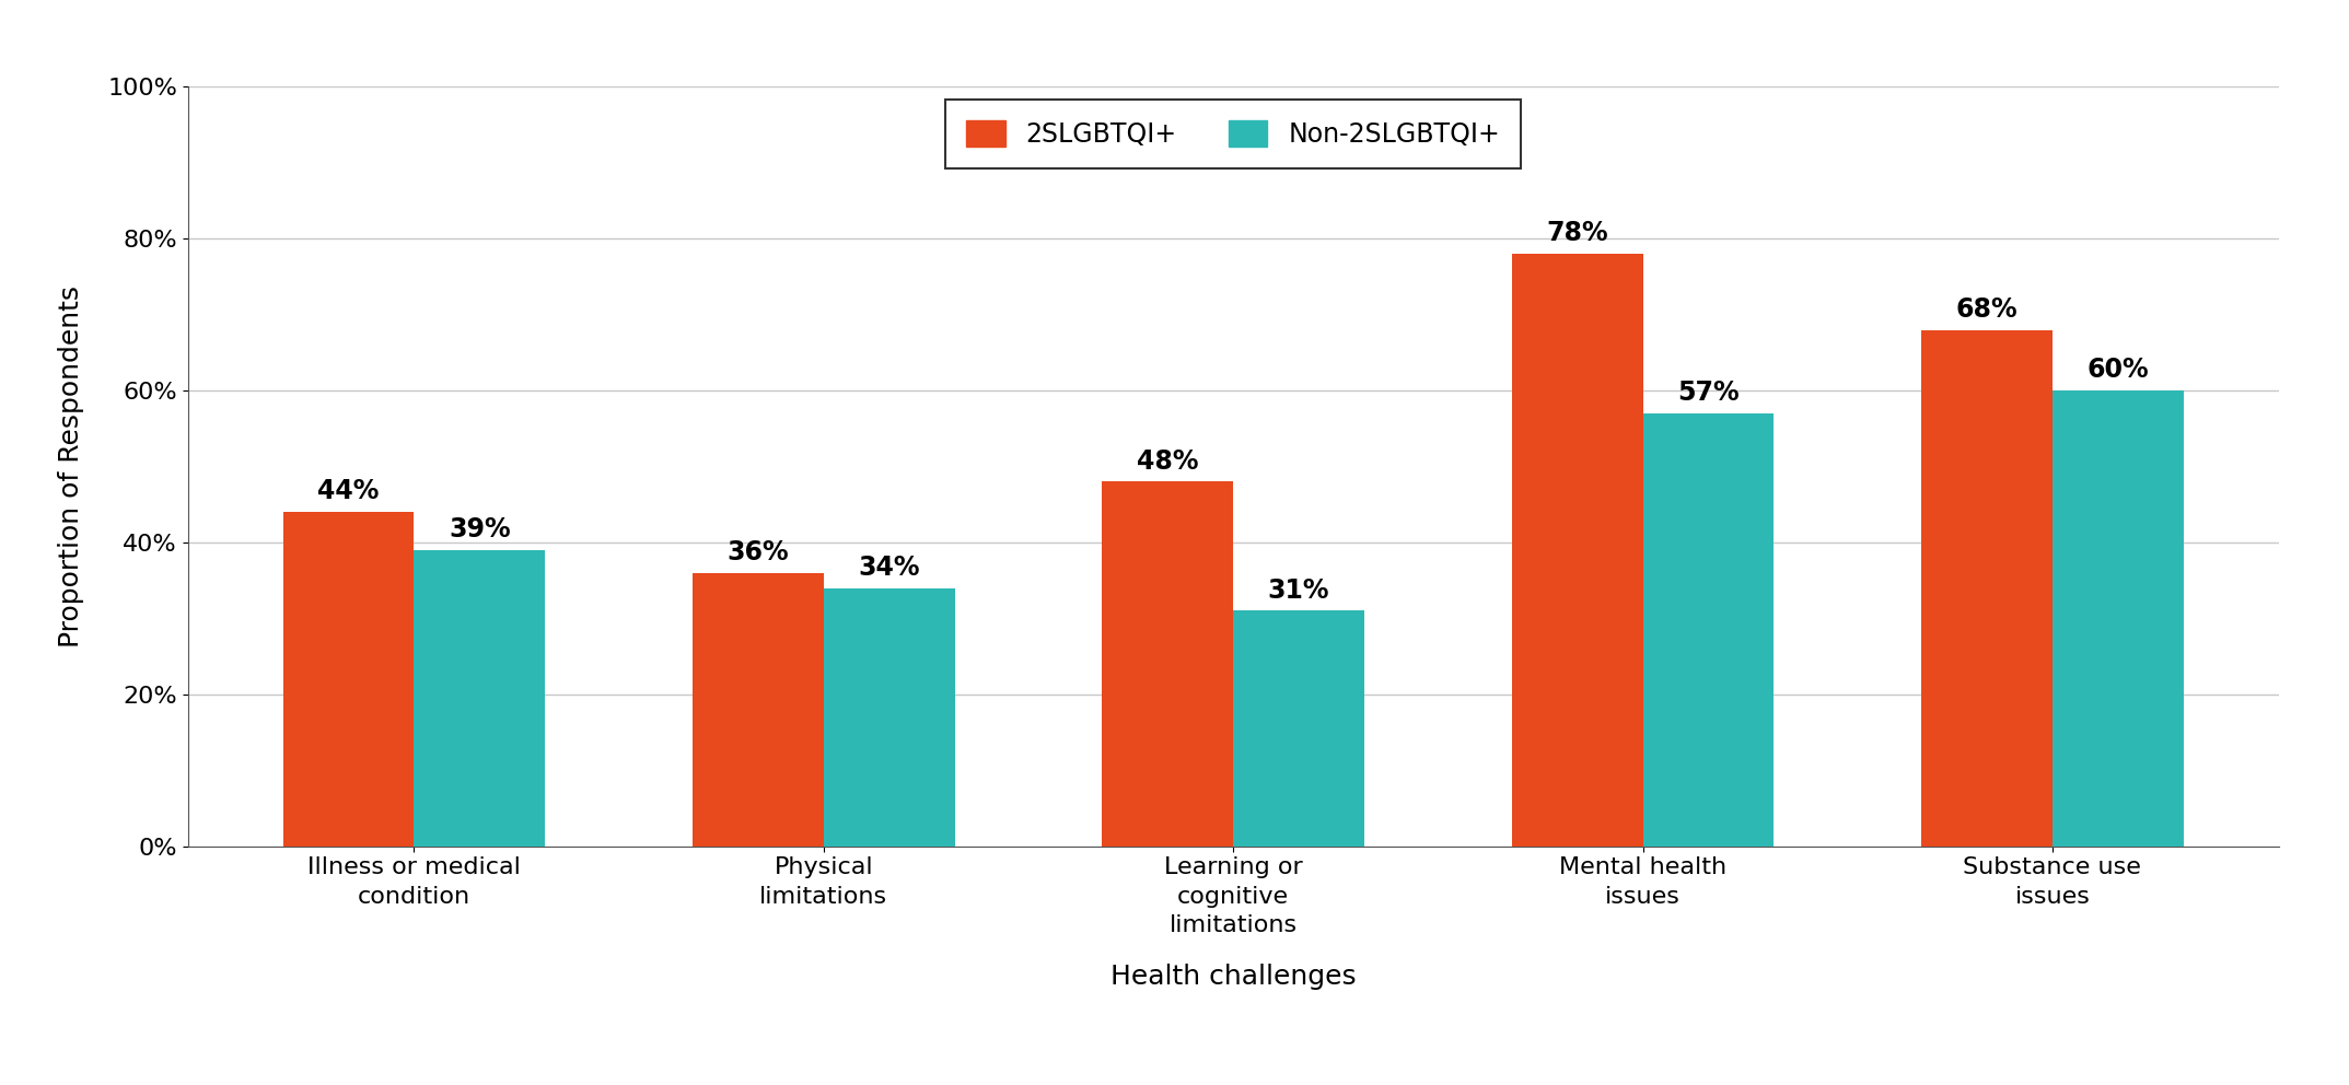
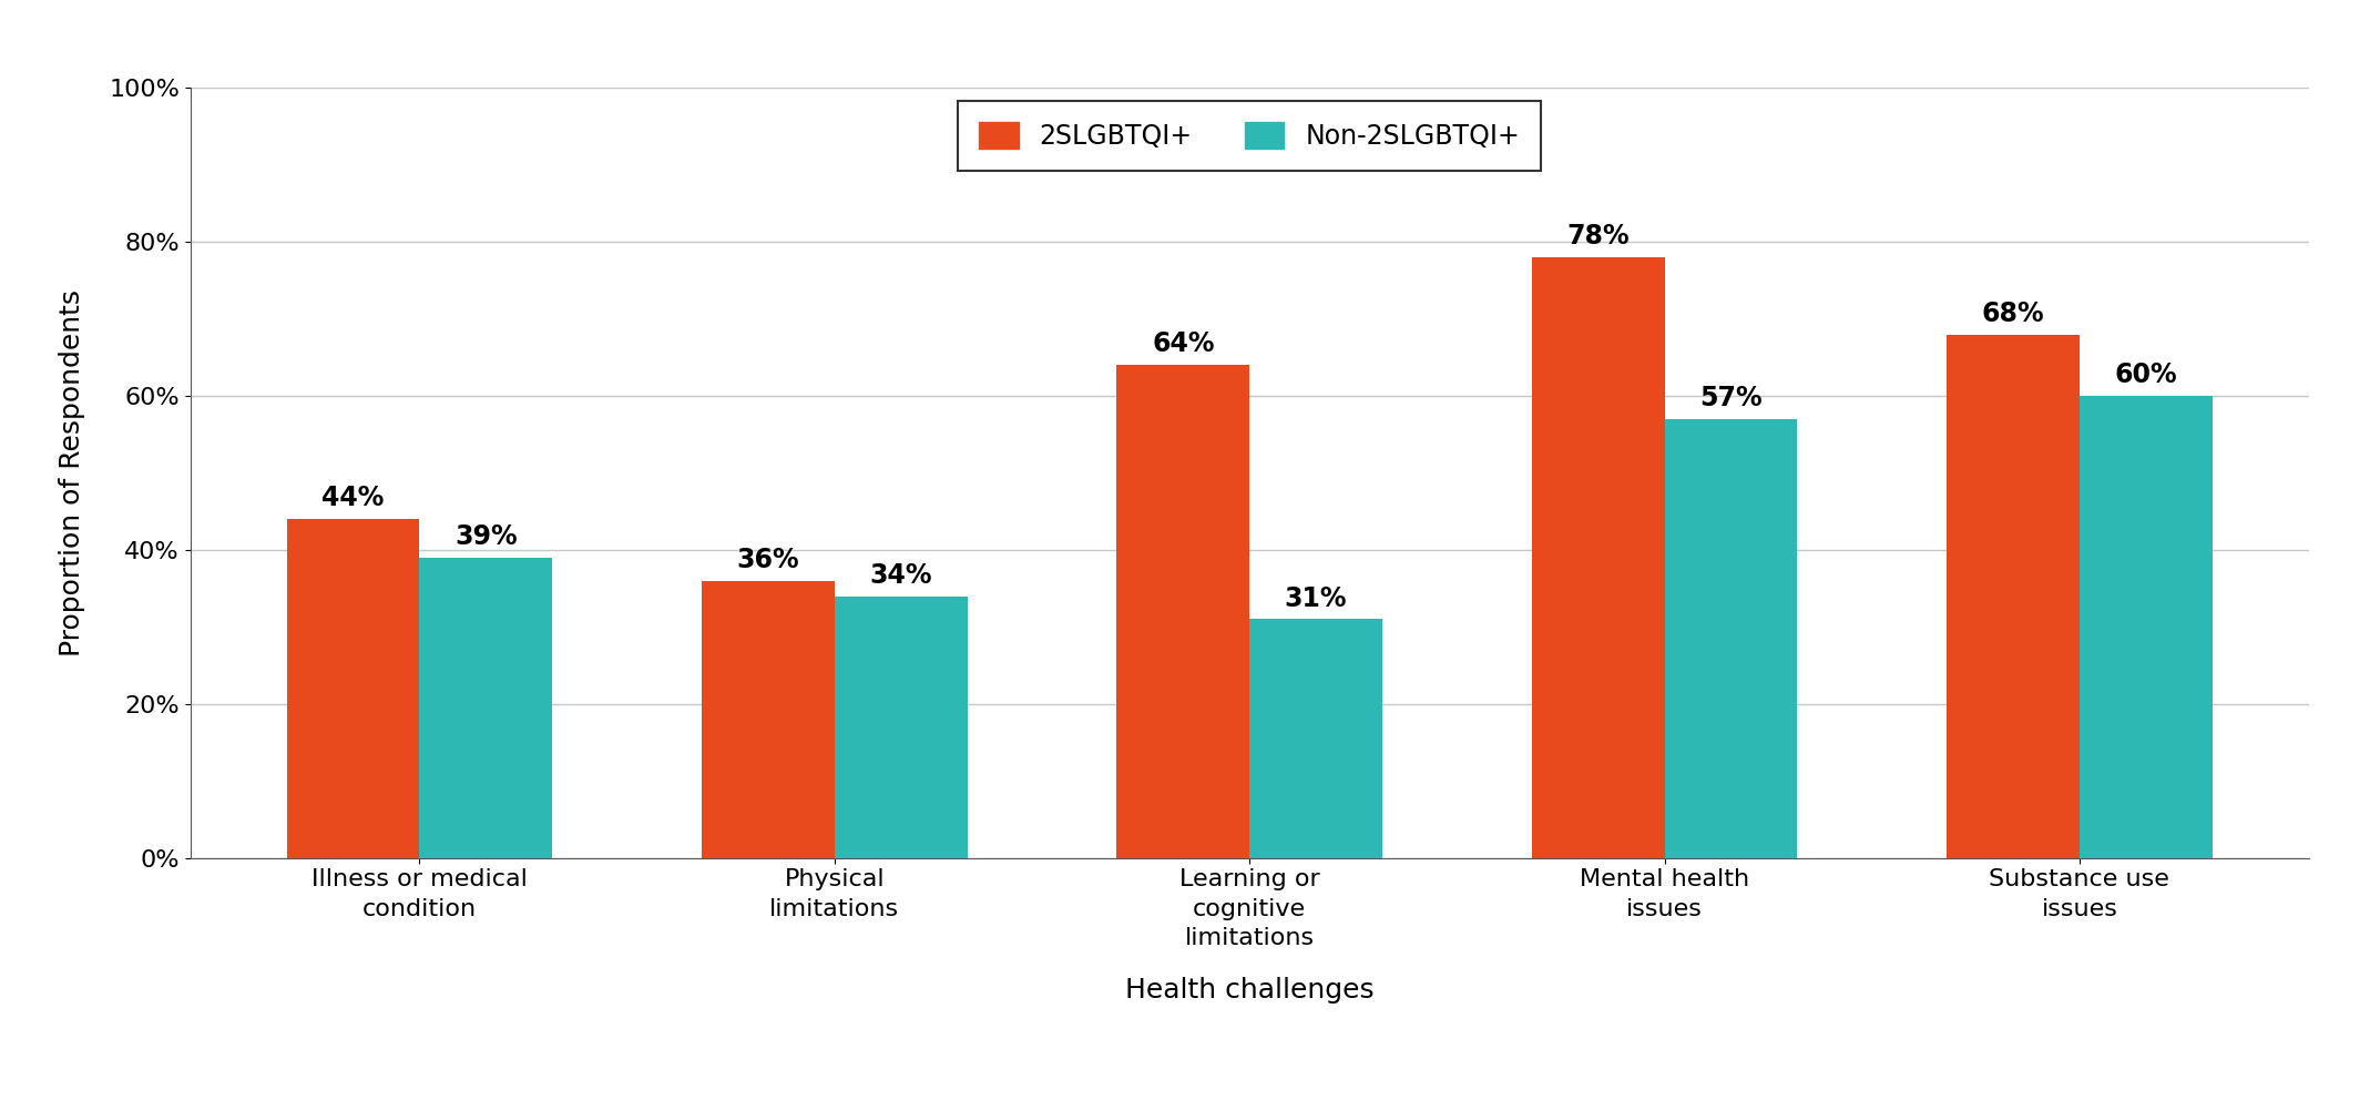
2SLGBTQI+/Learning or cognitive limitations: 48% -> 64%
